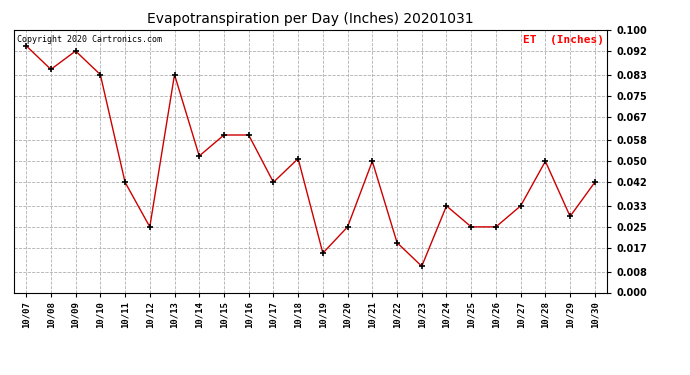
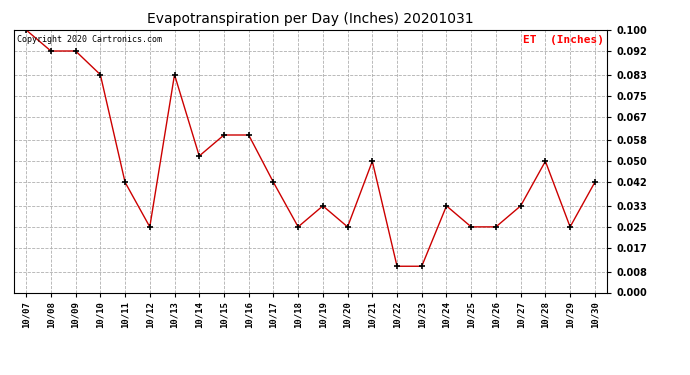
10/07: 0.094 -> 0.100
10/08: 0.085 -> 0.092
10/18: 0.051 -> 0.025
10/19: 0.015 -> 0.033
10/22: 0.019 -> 0.010
10/29: 0.029 -> 0.025
